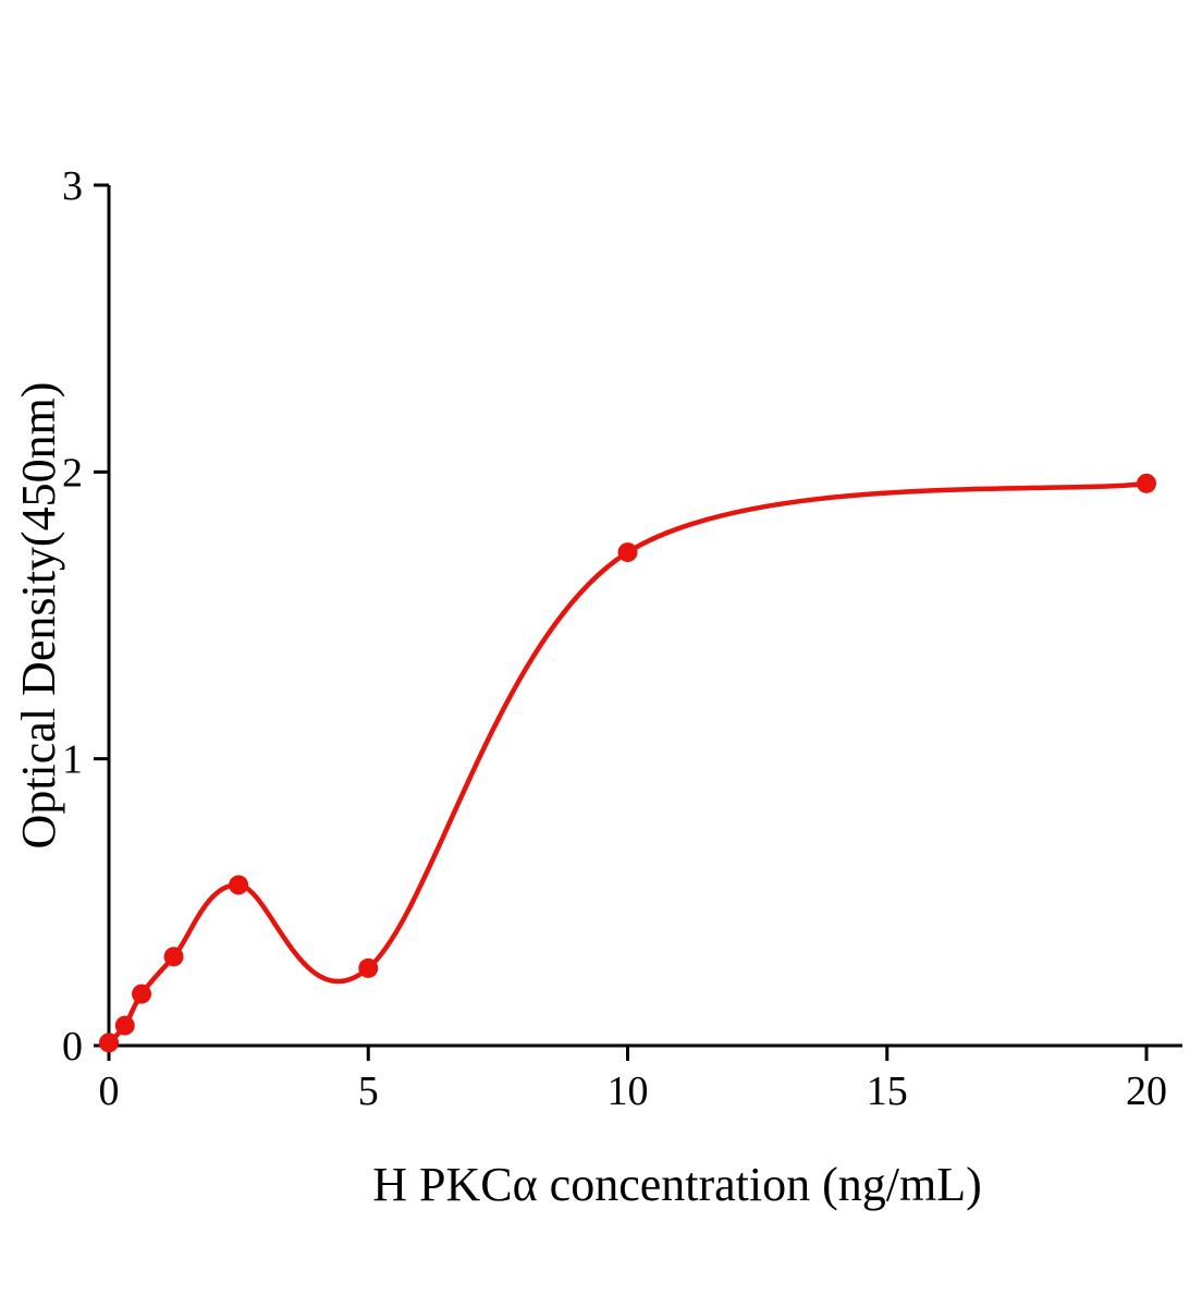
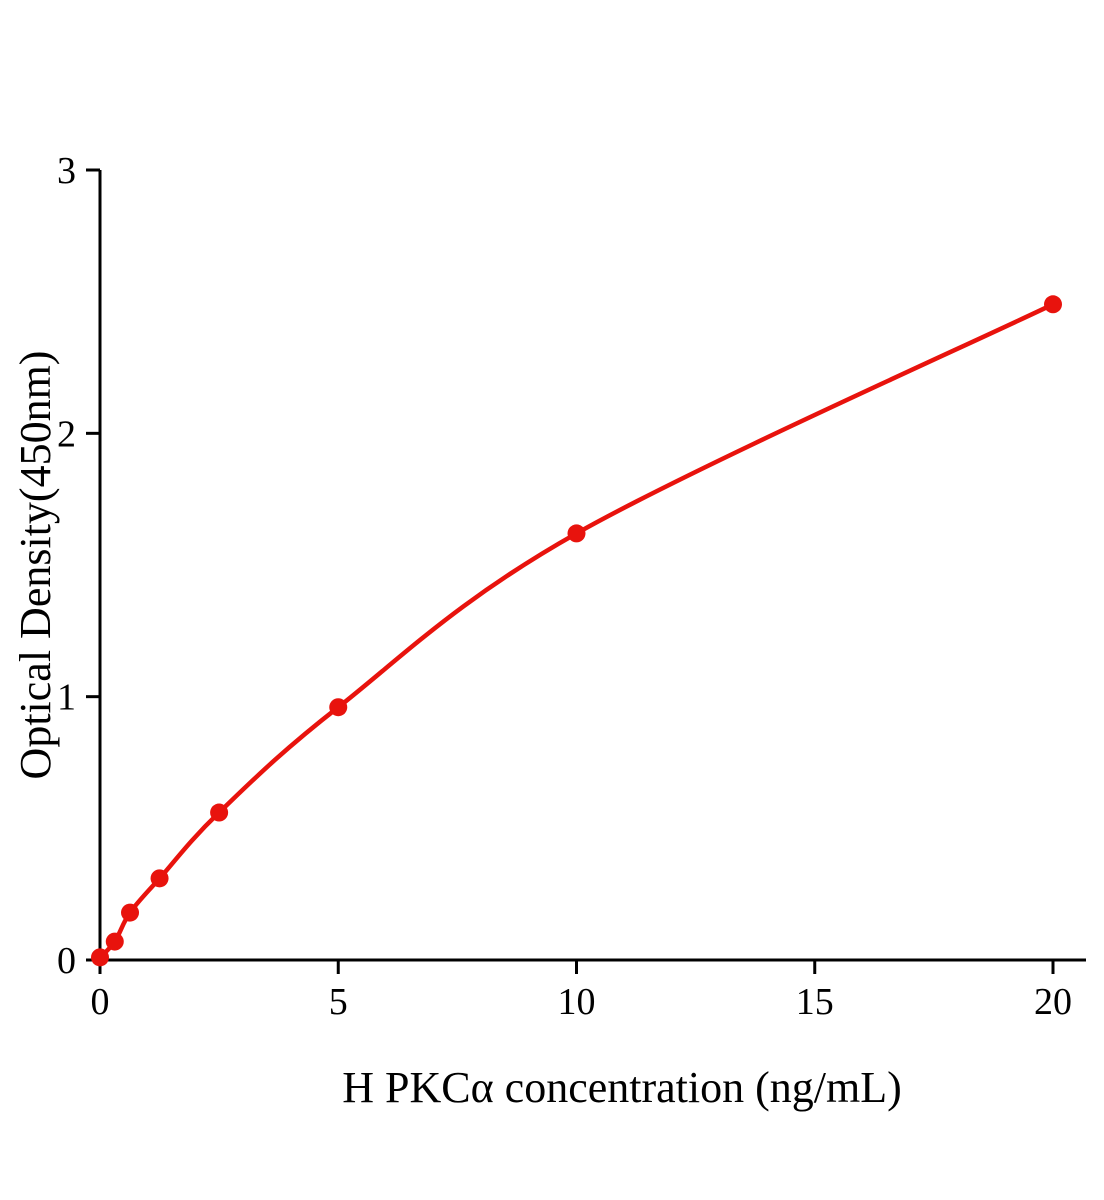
5: 0.27 -> 0.96
10: 1.72 -> 1.62
20: 1.96 -> 2.49
